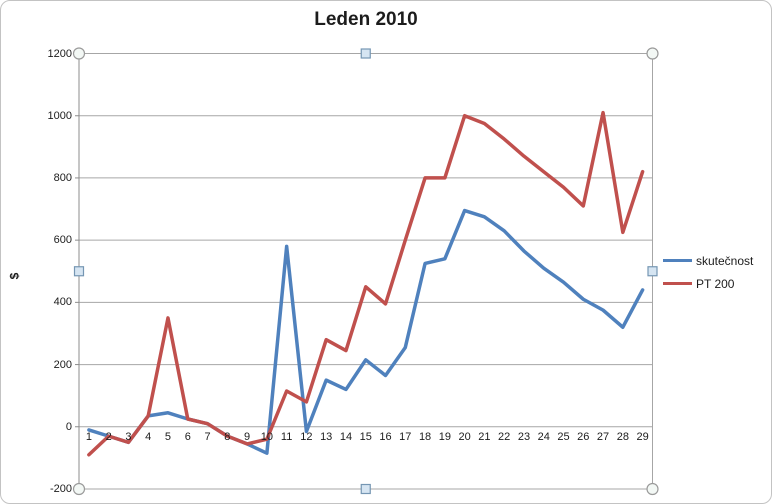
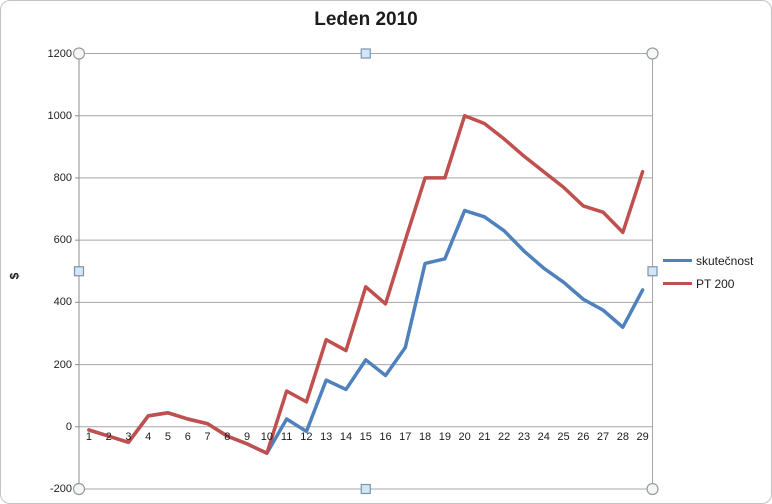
PT 200/1: -90 -> -10
PT 200/5: 350 -> 40
PT 200/10: -40 -> -80
skutečnost/11: 580 -> 20
PT 200/27: 1010 -> 690
